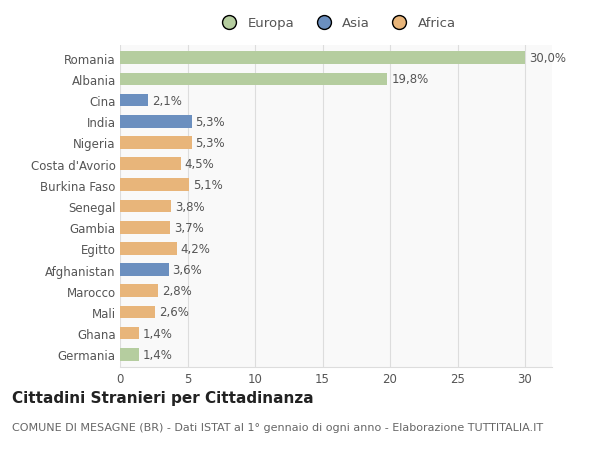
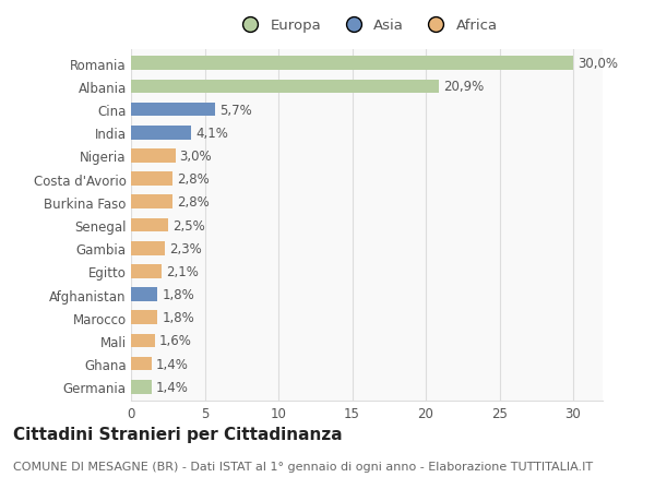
Albania: 19,8% -> 20,9%
Cina: 2,1% -> 5,7%
India: 5,3% -> 4,1%
Nigeria: 5,3% -> 3,0%
Costa d'Avorio: 4,5% -> 2,8%
Burkina Faso: 5,1% -> 2,8%
Senegal: 3,8% -> 2,5%
Gambia: 3,7% -> 2,3%
Egitto: 4,2% -> 2,1%
Afghanistan: 3,6% -> 1,8%
Marocco: 2,8% -> 1,8%
Mali: 2,6% -> 1,6%
